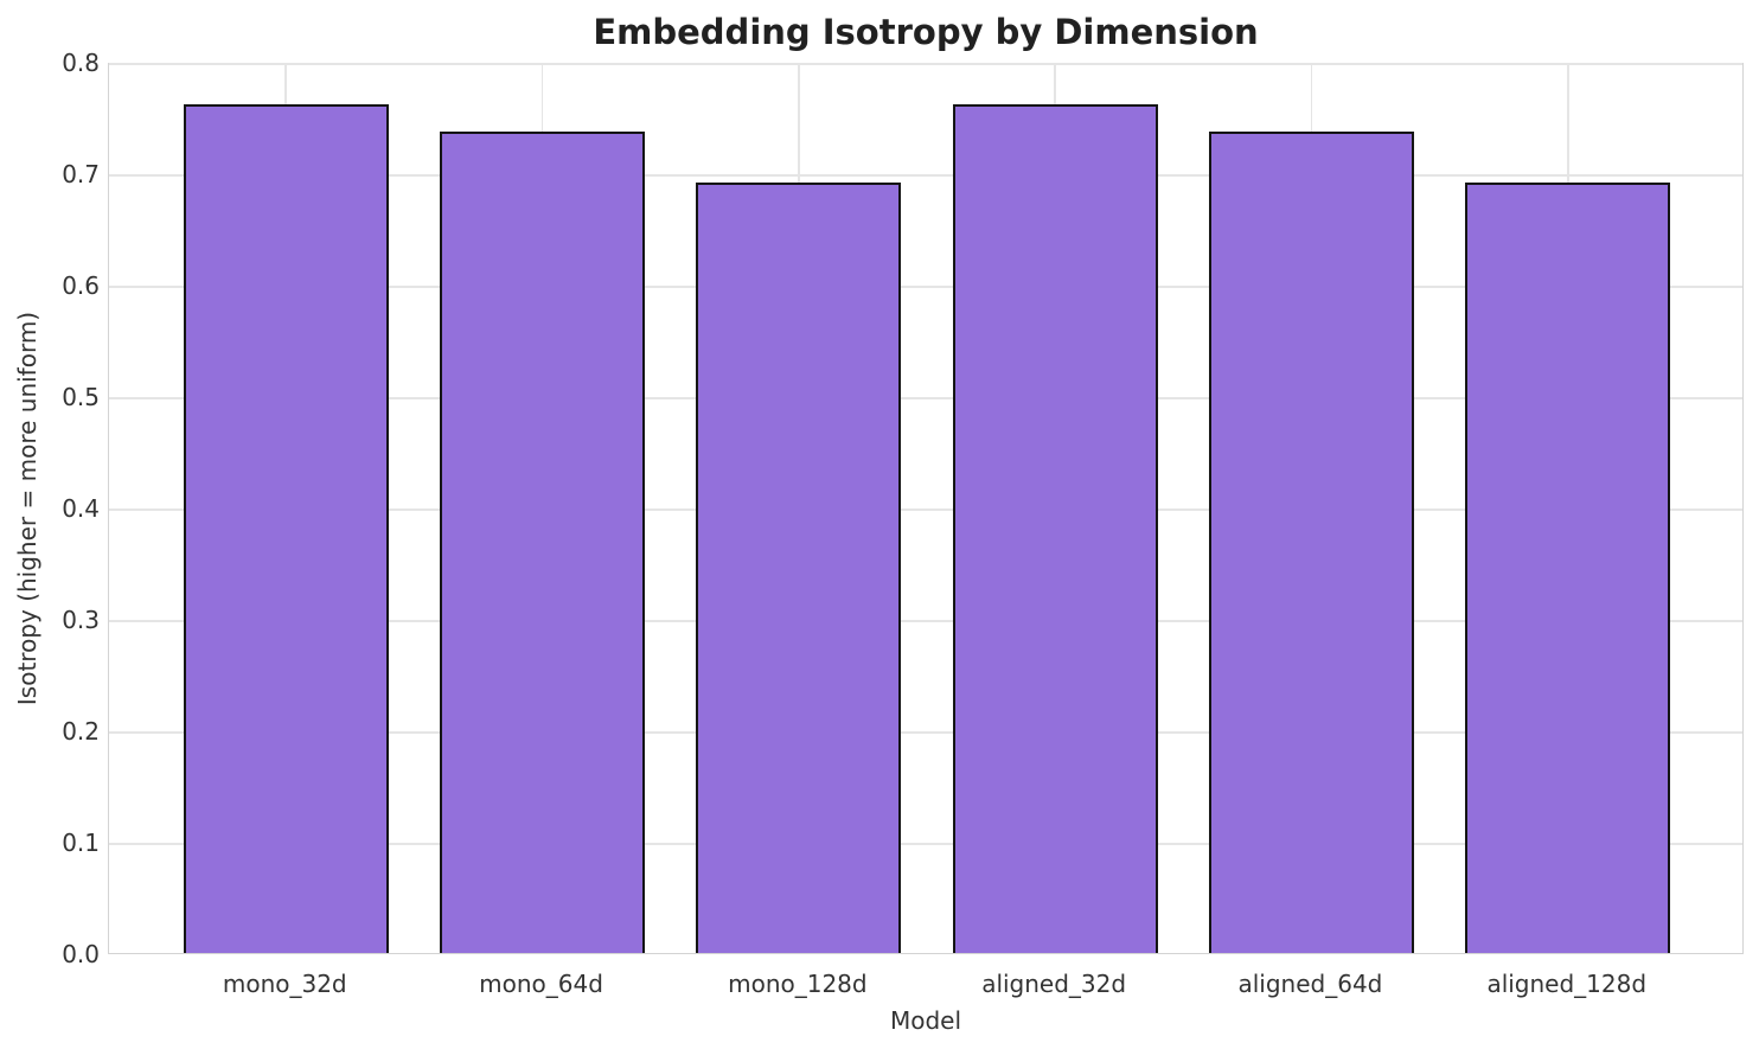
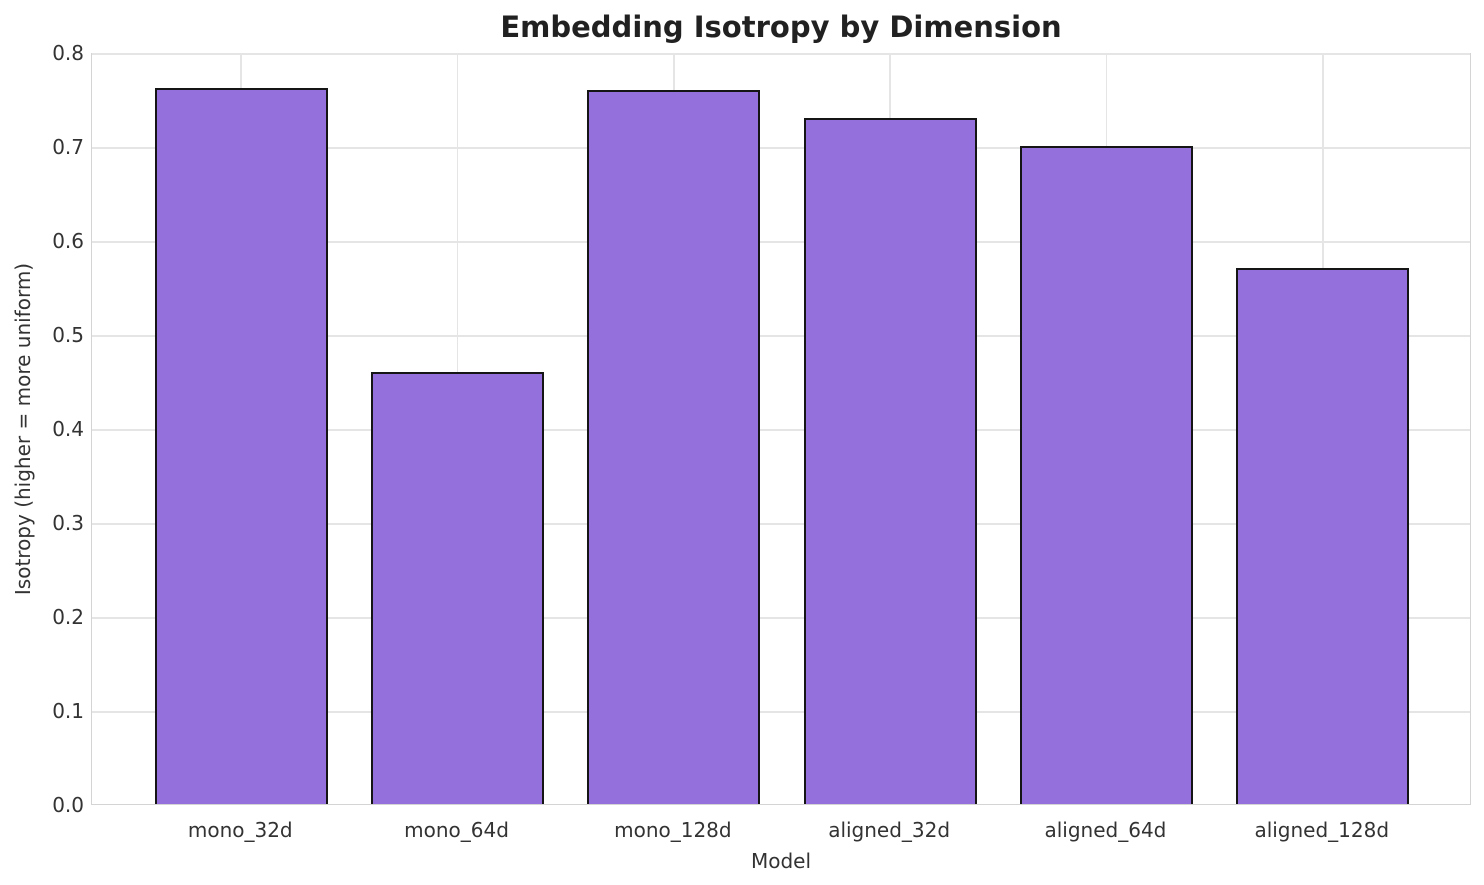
mono_64d: 0.74 -> 0.46
mono_128d: 0.69 -> 0.76
aligned_32d: 0.76 -> 0.73
aligned_64d: 0.74 -> 0.70
aligned_128d: 0.69 -> 0.57
